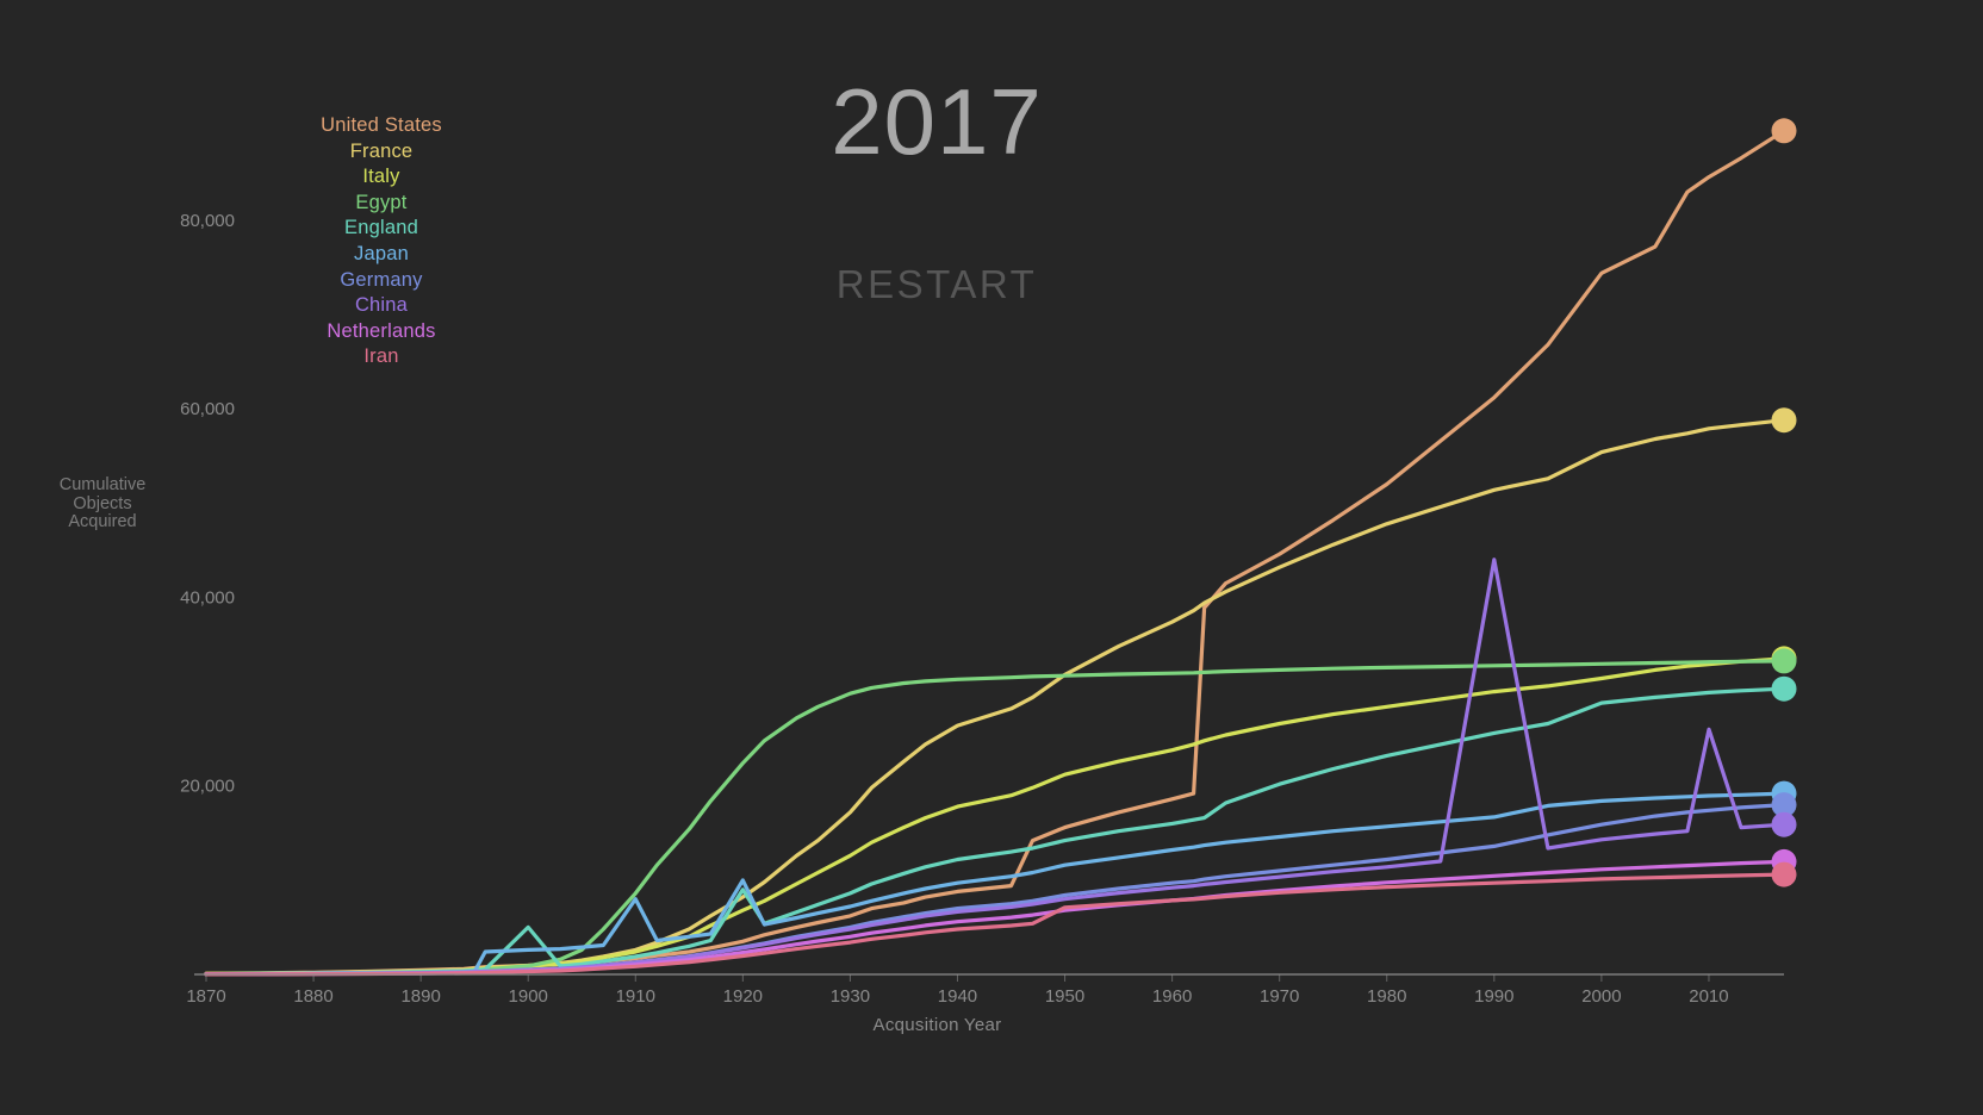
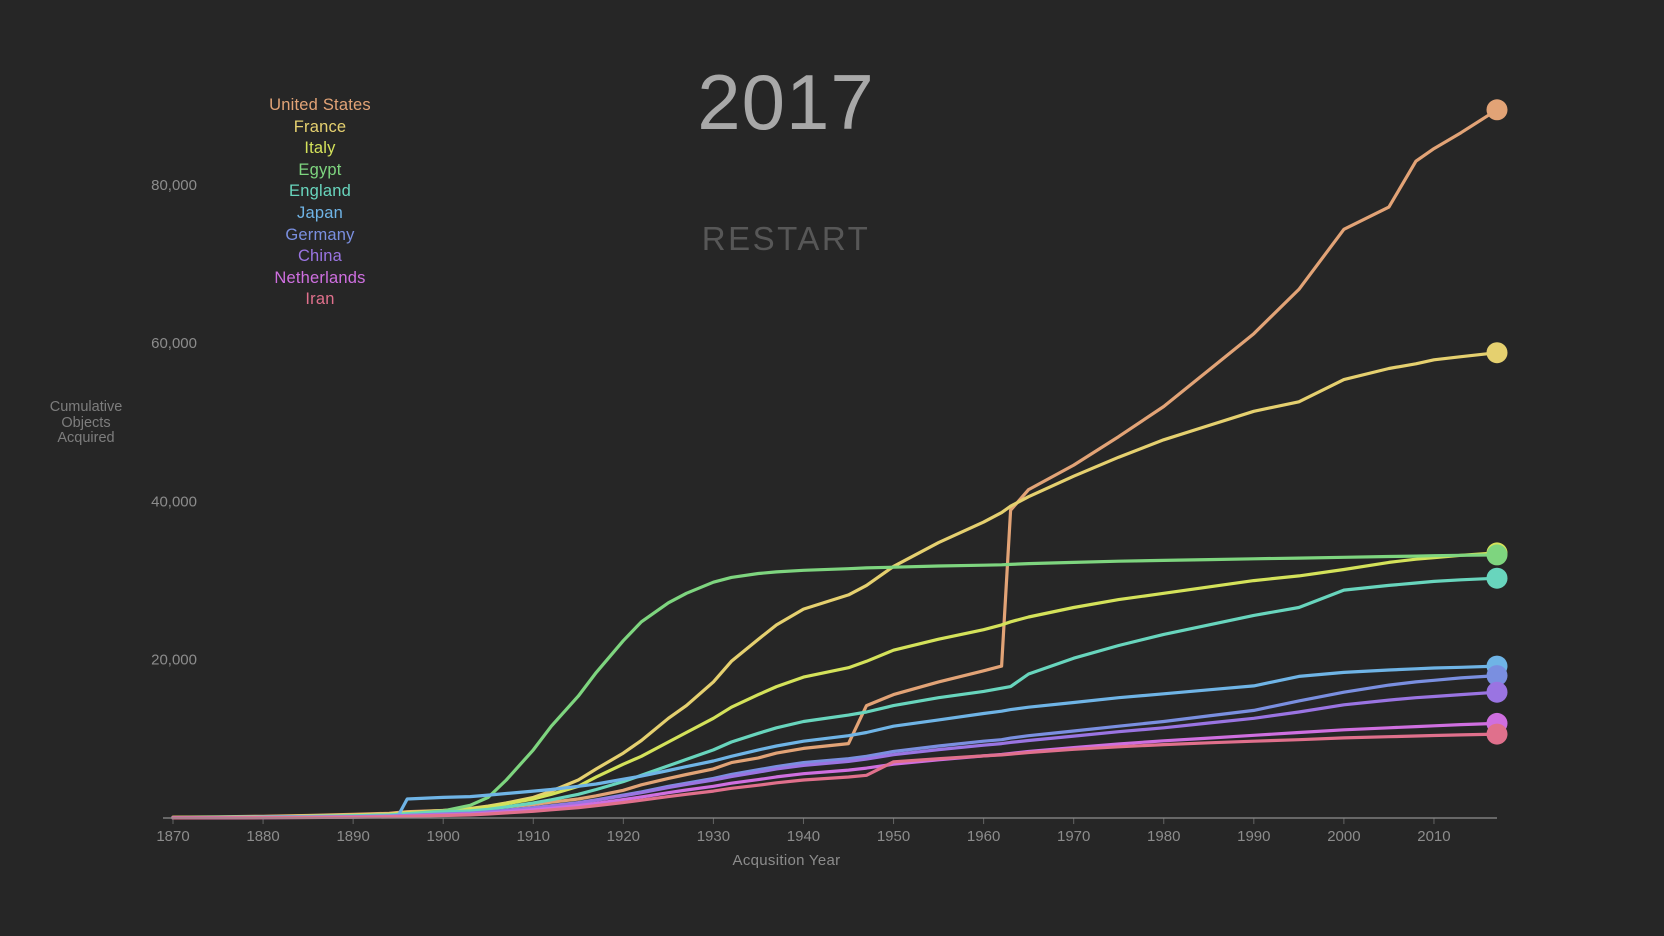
England/1900: 5000 -> 1000
Japan/1910: 8000 -> 3000
England/1920: 9000 -> 5000
Japan/1920: 10000 -> 5000
China/1990: 44000 -> 13000
China/2010: 26000 -> 15000
